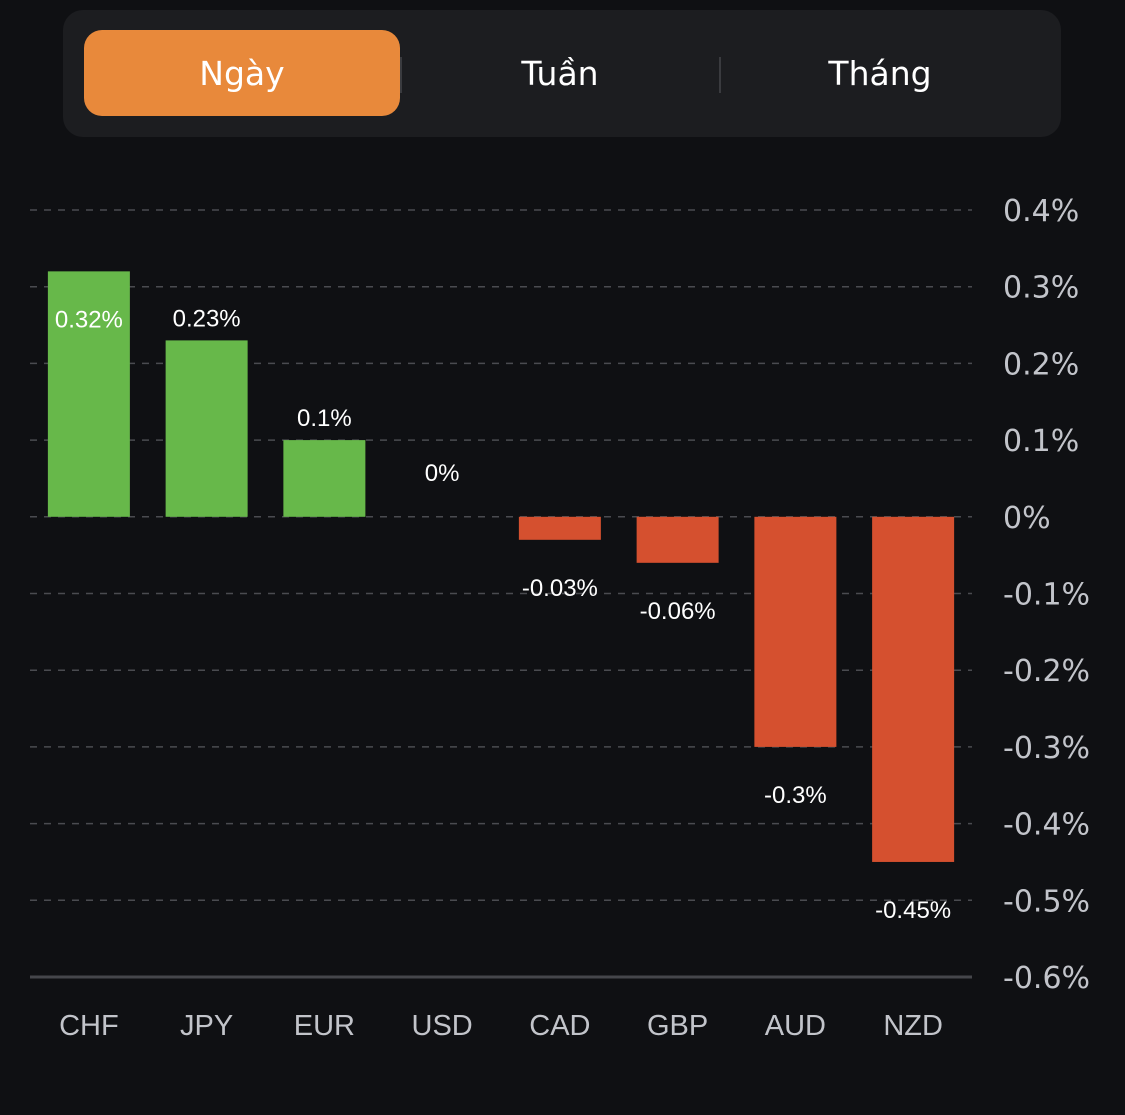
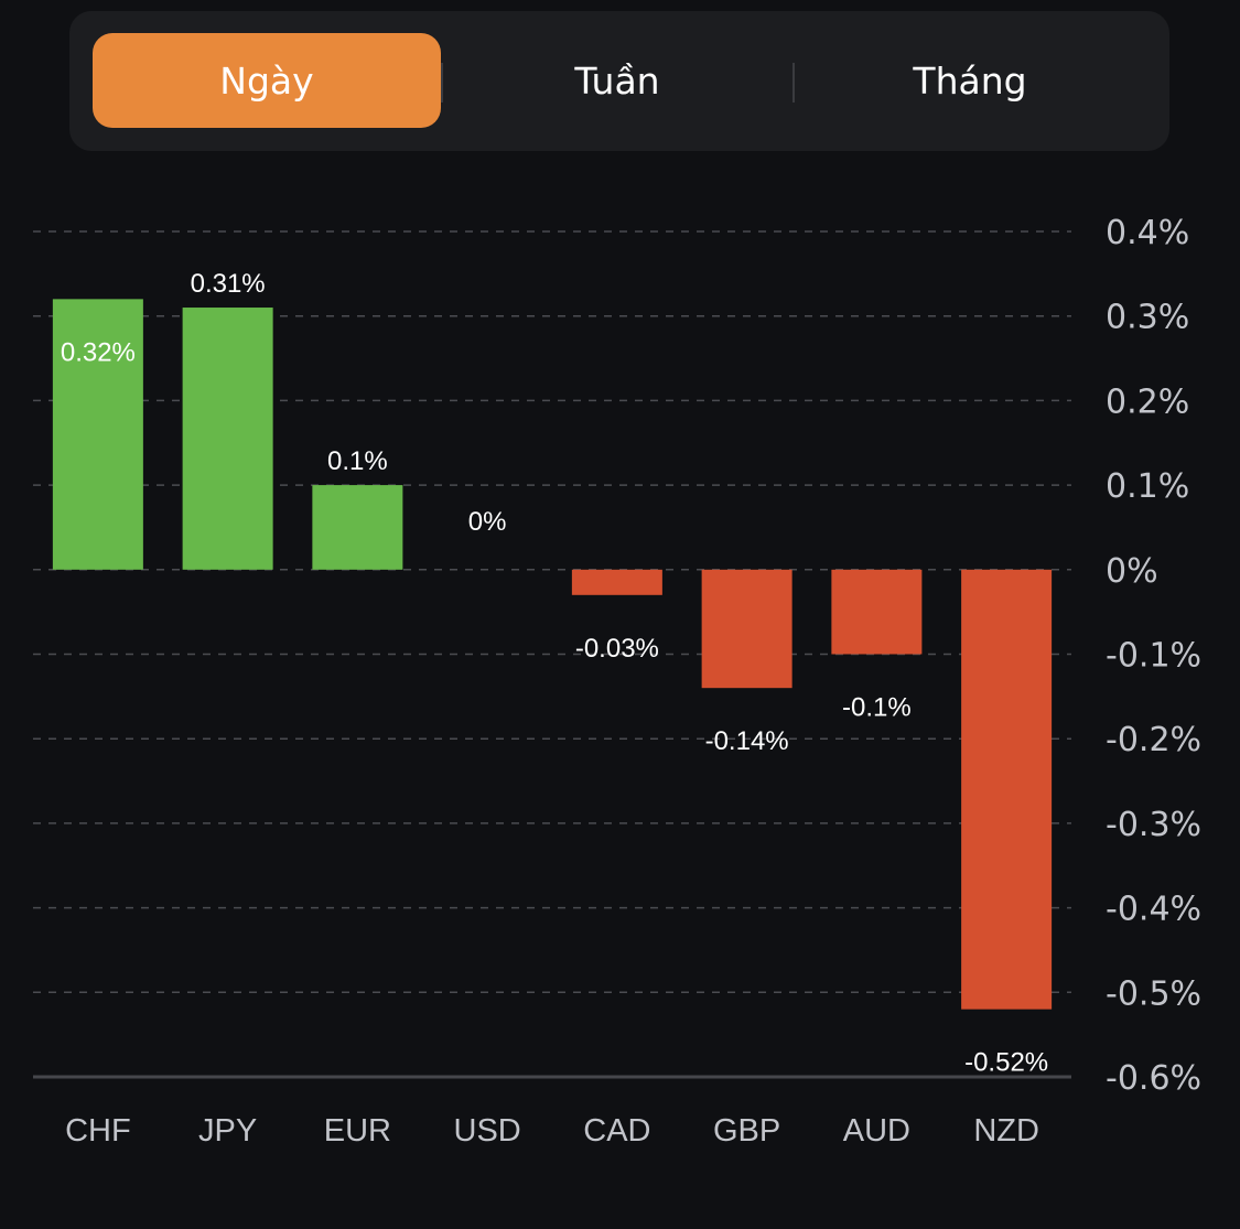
JPY: 0.23% -> 0.31%
GBP: -0.06% -> -0.14%
AUD: -0.3% -> -0.1%
NZD: -0.45% -> -0.52%
